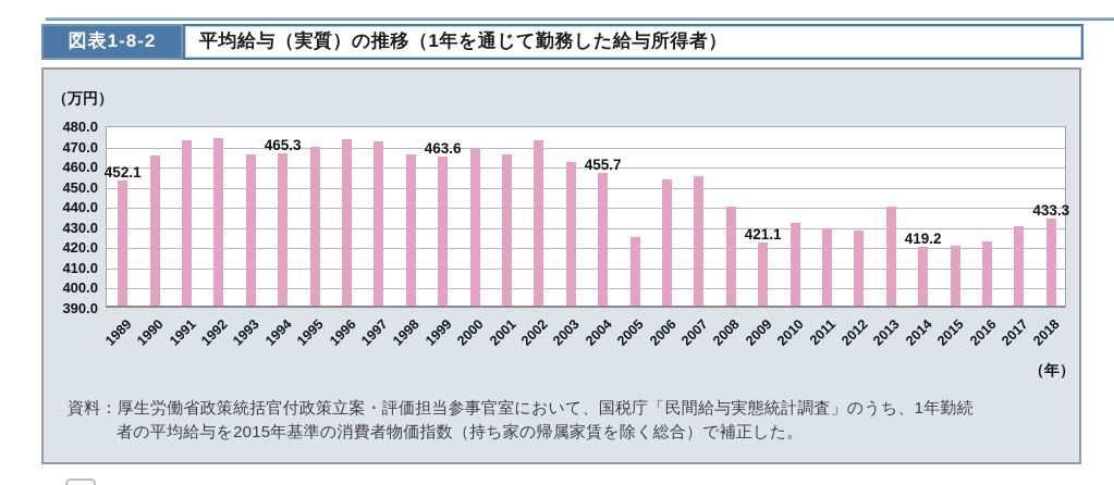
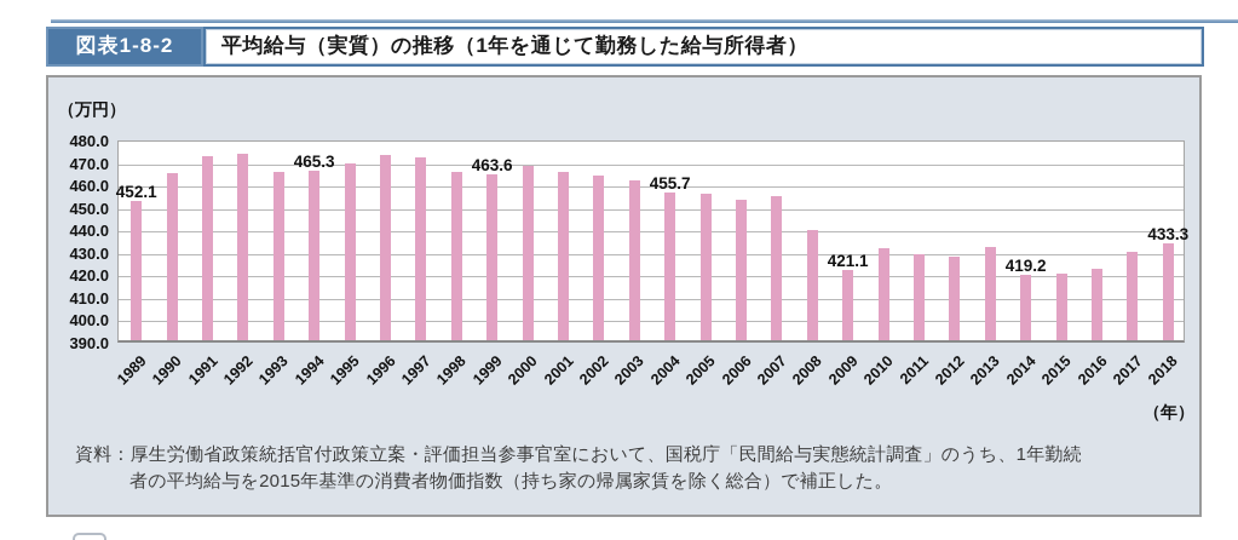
2002: 472 -> 464
2005: 424 -> 456
2013: 439 -> 432
